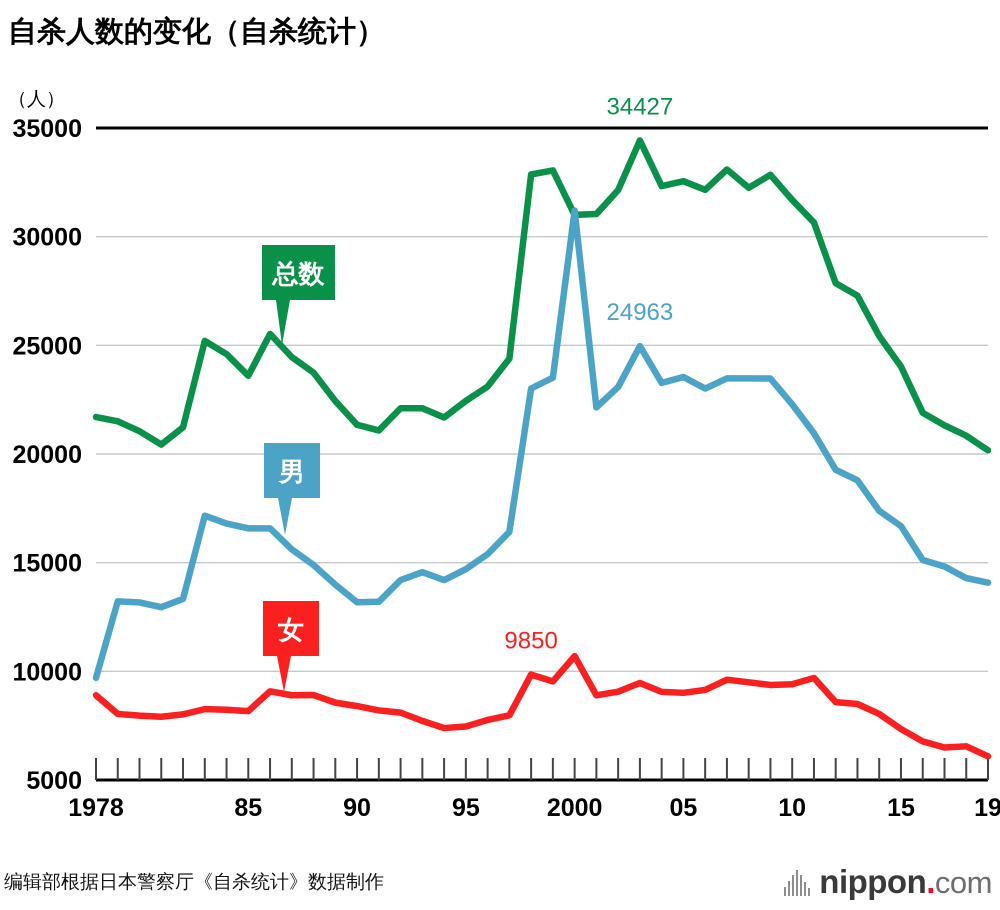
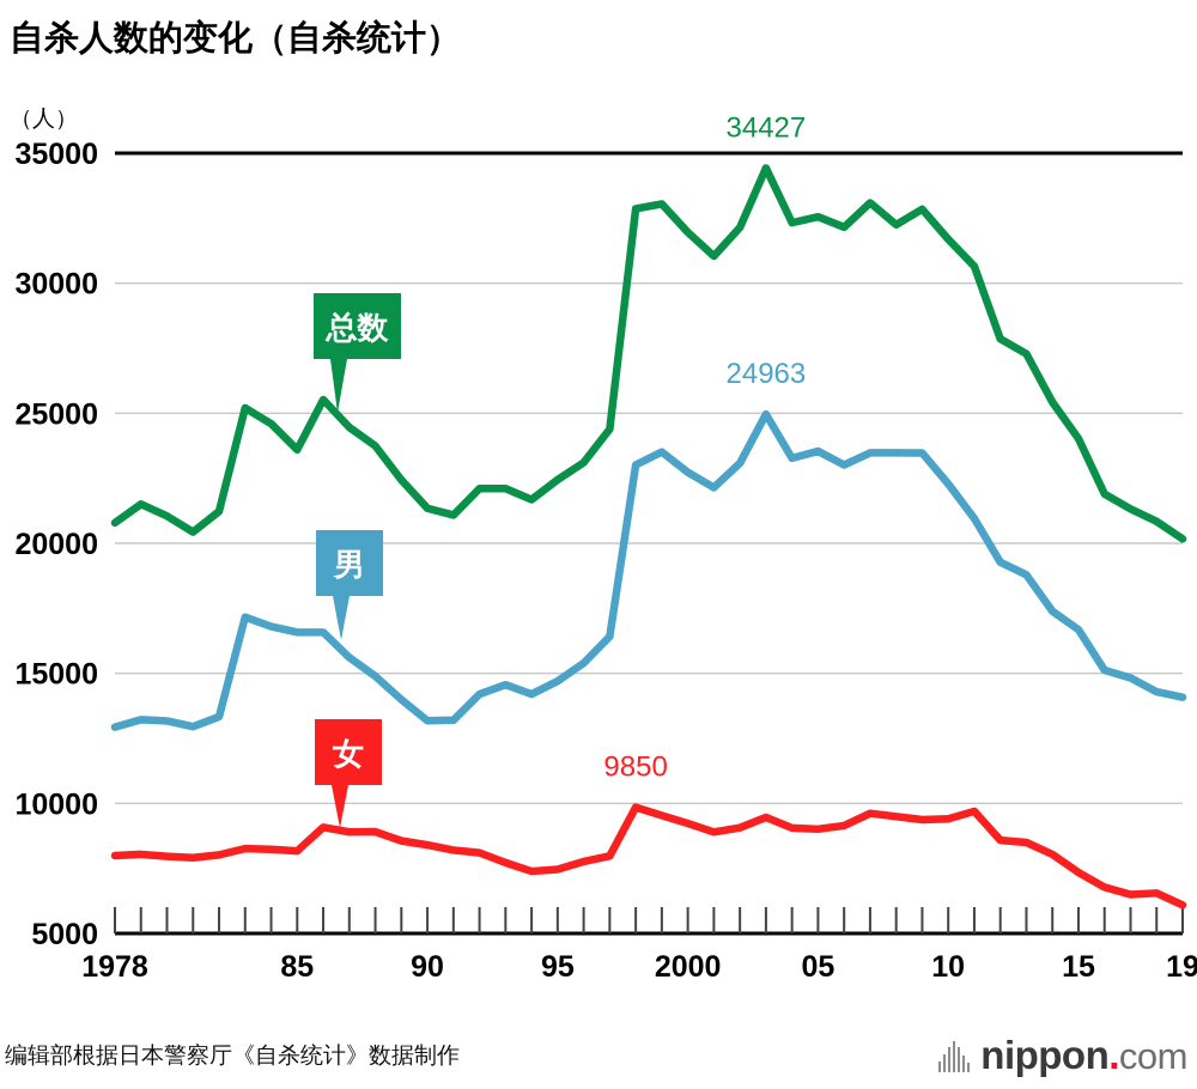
总数/1978: 21700 -> 20800
男/1978: 9700 -> 12900
女/1978: 8900 -> 8000
总数/2000: 31000 -> 32000
男/2000: 31200 -> 22700
女/2000: 10700 -> 9200
